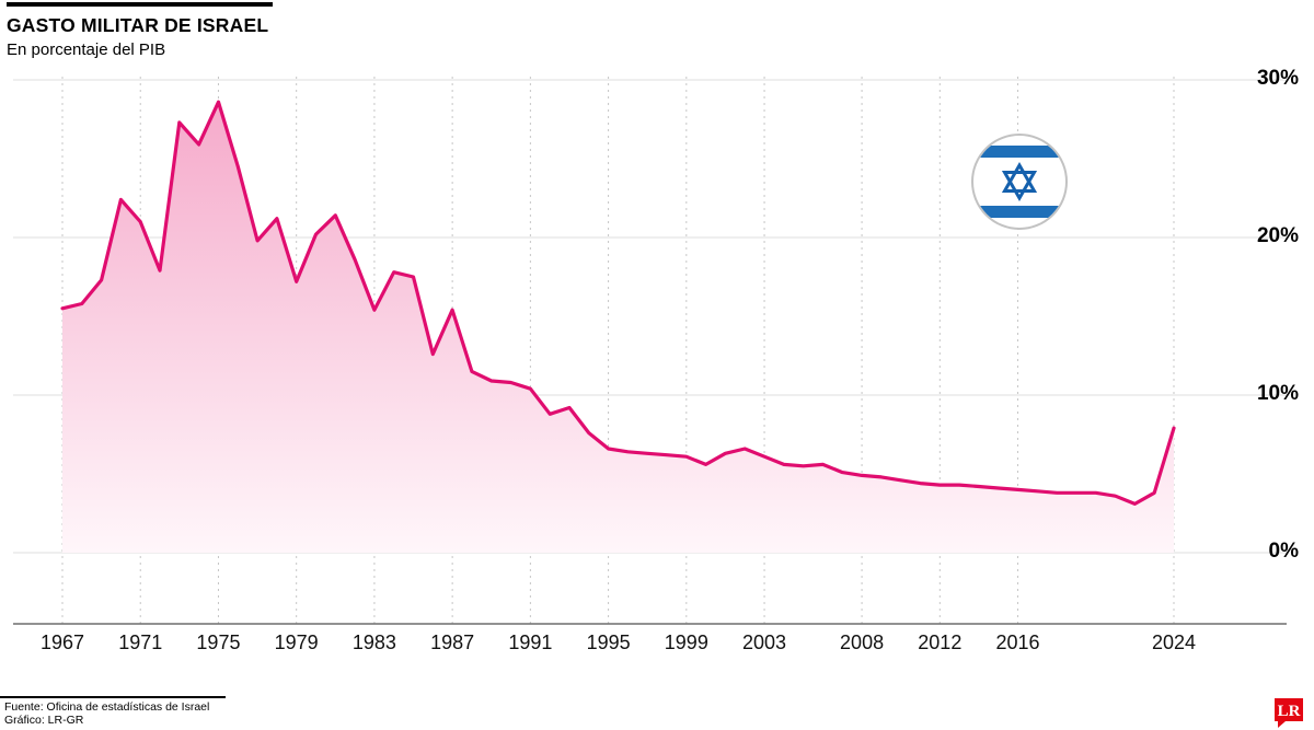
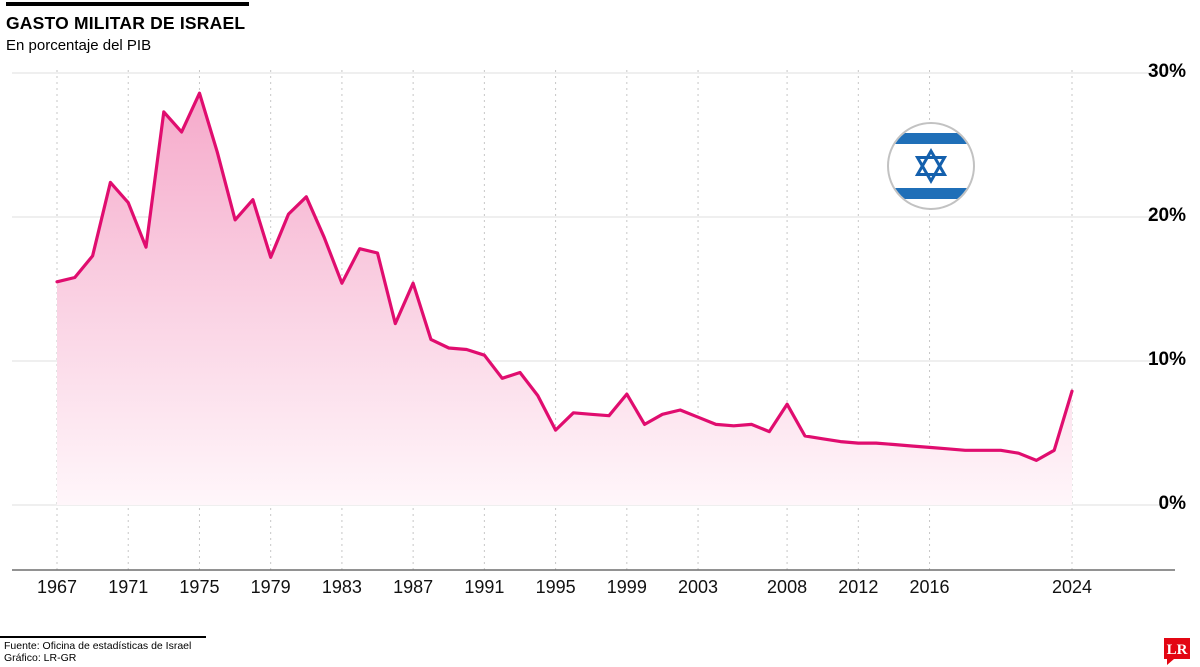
1995: 6.6% -> 5.2%
1999: 6.1% -> 7.7%
2008: 4.9% -> 7.0%
